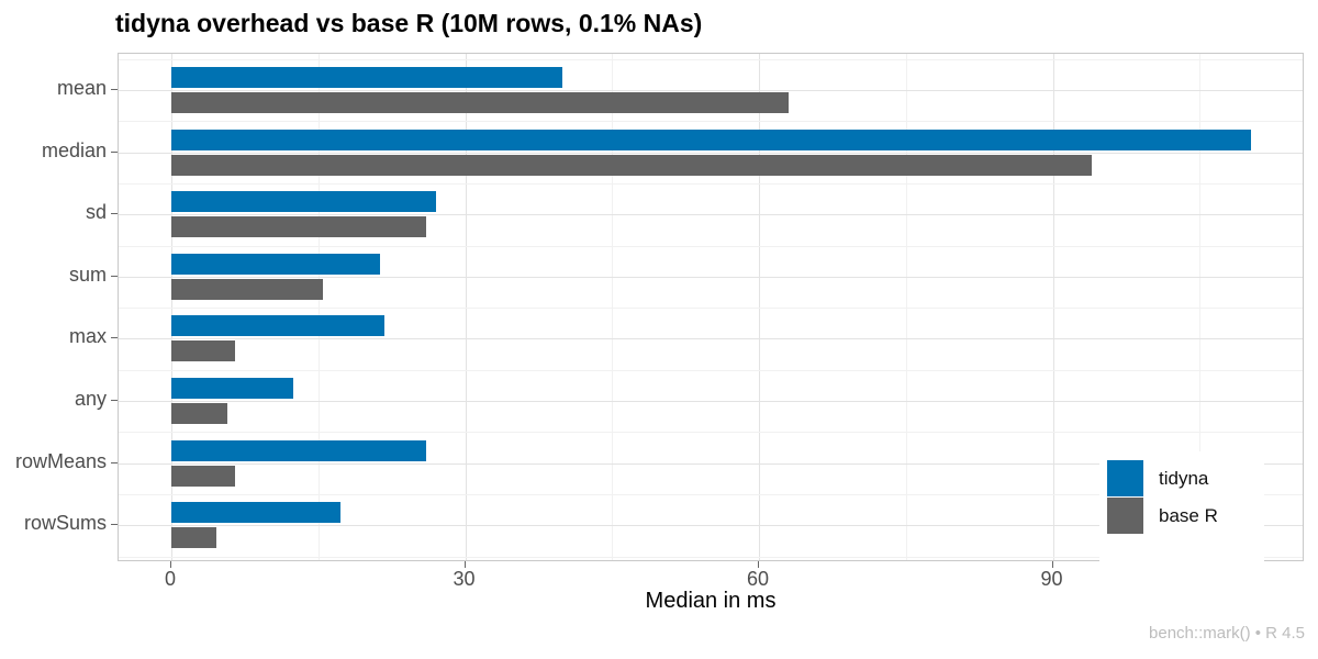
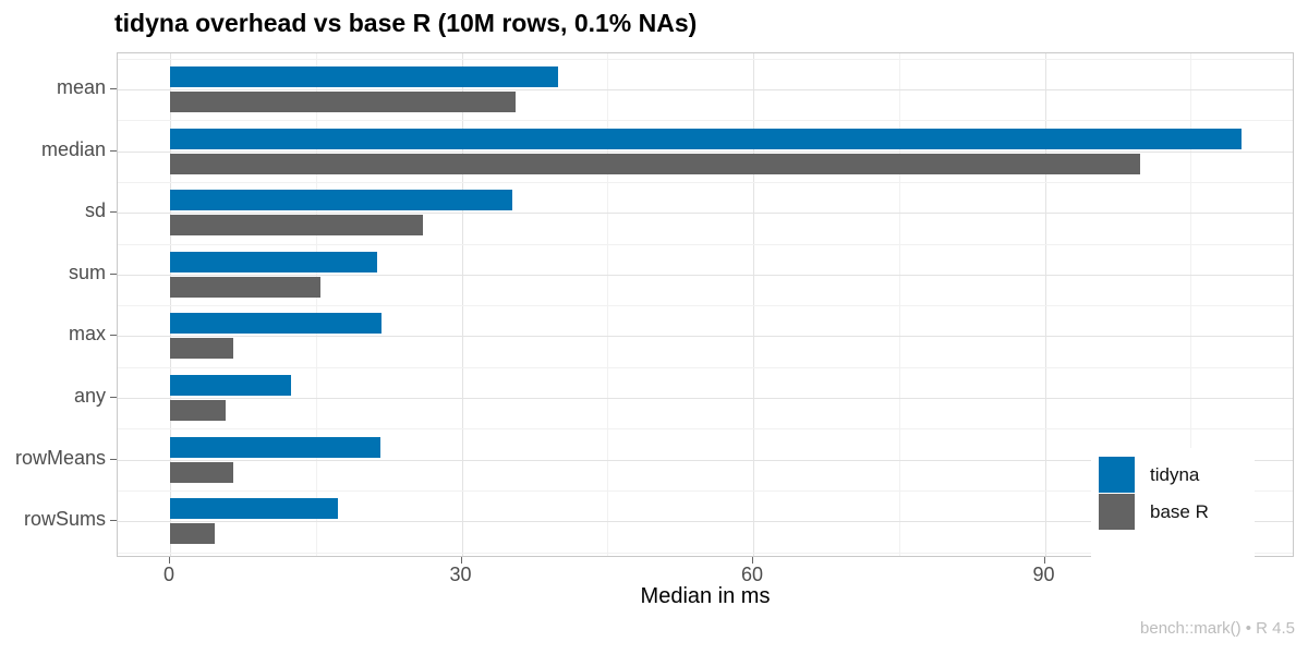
base R/mean: 63 -> 36
base R/median: 94 -> 100
tidyna/sd: 27 -> 35
tidyna/rowMeans: 26 -> 22
